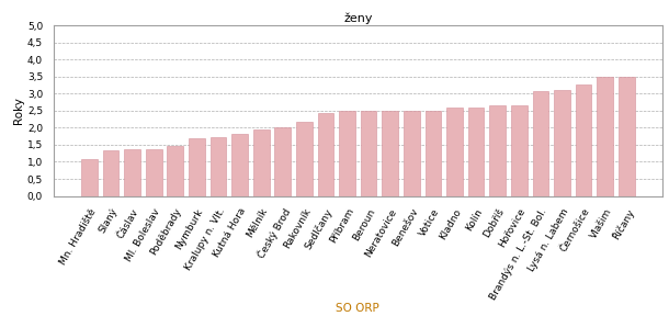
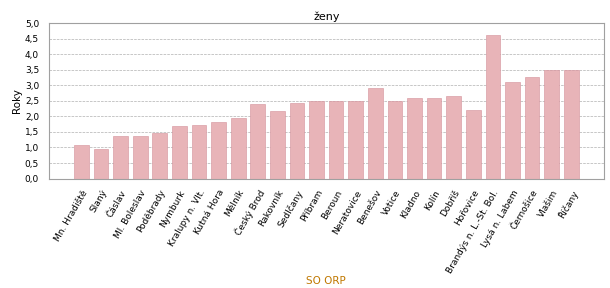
Slaný: 1,35 -> 0,95
Český Brod: 2,02 -> 2,40
Benešov: 2,50 -> 2,90
Hořovice: 2,67 -> 2,20
Brandýs n. L.-St. Bol.: 3,08 -> 4,60
